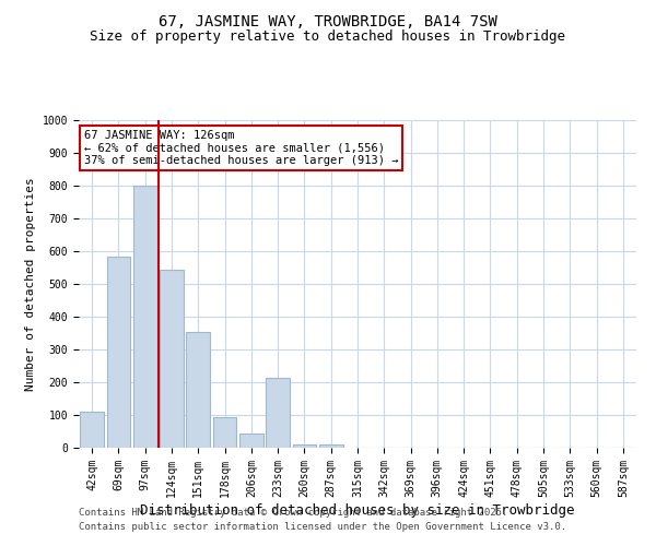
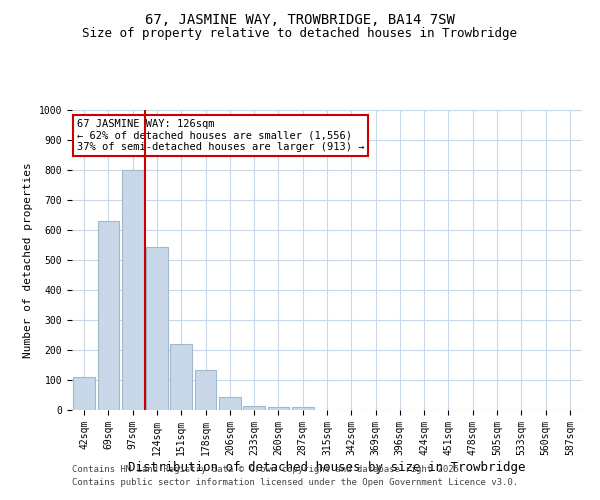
69sqm: 585 -> 630
151sqm: 355 -> 220
178sqm: 95 -> 135
233sqm: 215 -> 15
